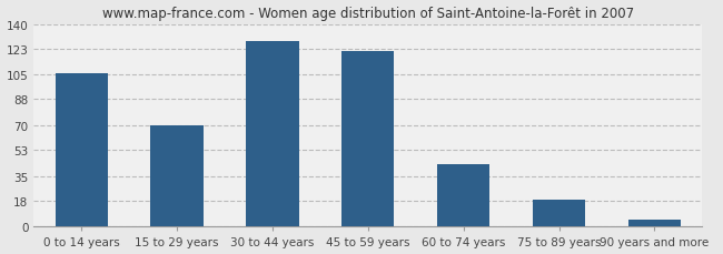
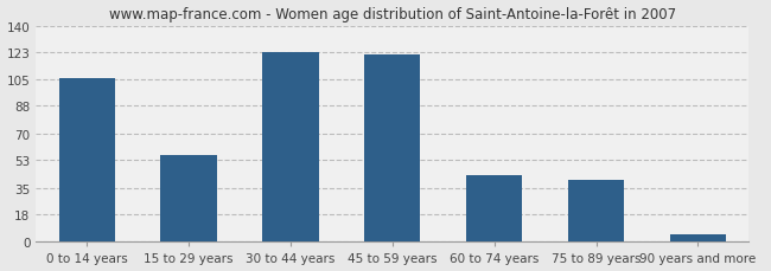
15 to 29 years: 70 -> 56
30 to 44 years: 128 -> 123
75 to 89 years: 19 -> 40
